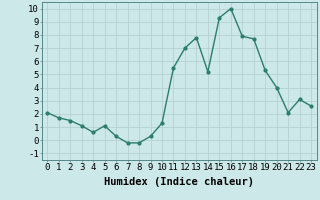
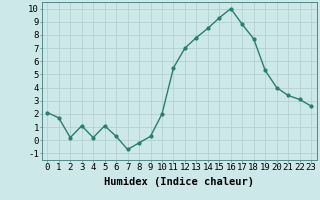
2: 1.5 -> 0.2
4: 0.6 -> 0.2
7: -0.2 -> -0.7
10: 1.3 -> 2.0
14: 5.2 -> 8.5
17: 7.9 -> 8.8
21: 2.1 -> 3.4
